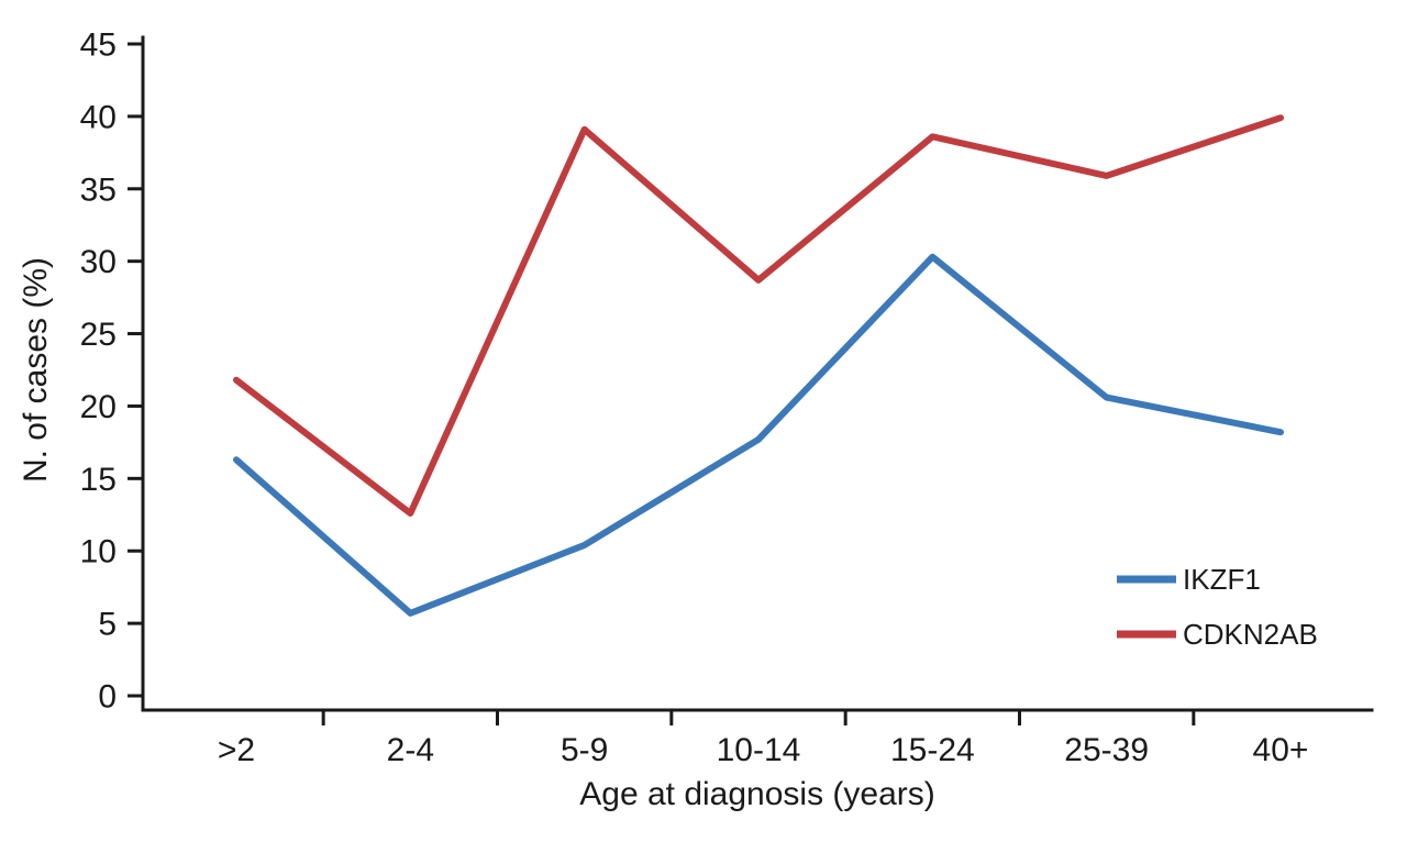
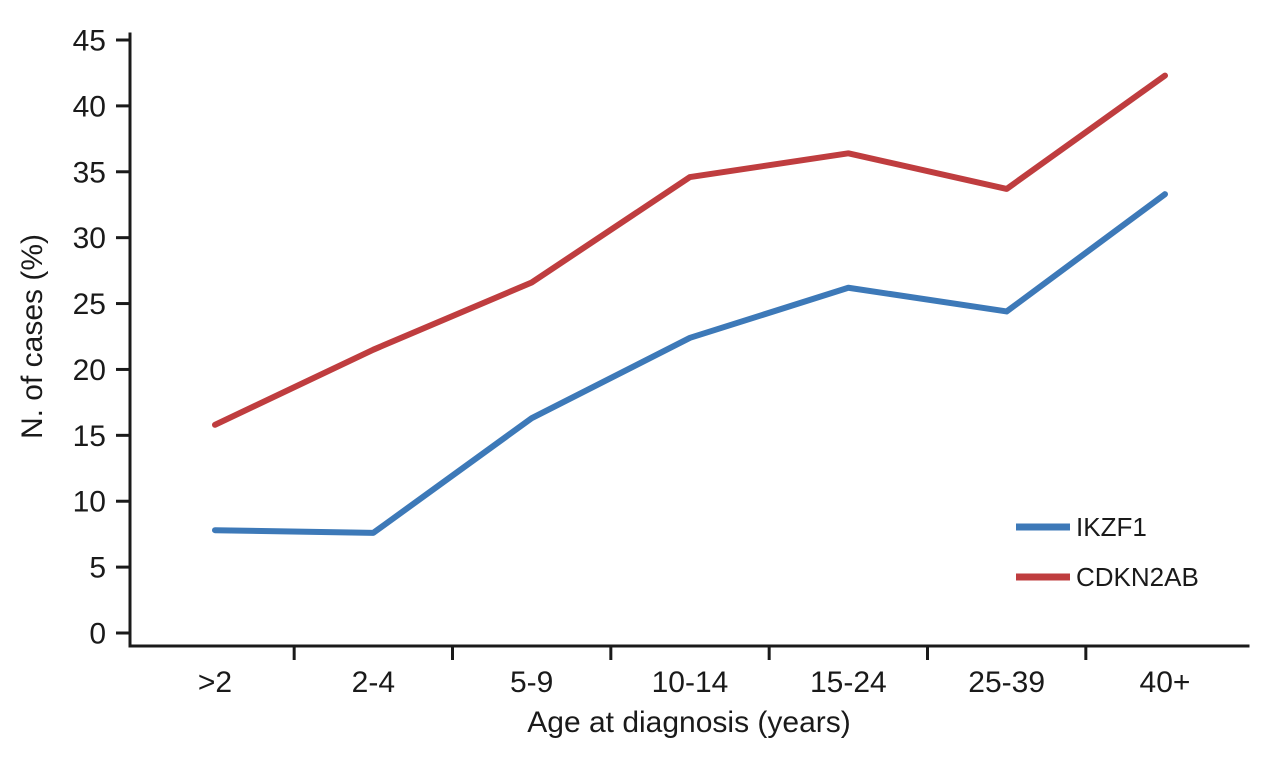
IKZF1/>2: 16.3 -> 7.8
CDKN2AB/>2: 21.8 -> 15.8
IKZF1/2-4: 5.7 -> 7.6
CDKN2AB/2-4: 12.6 -> 21.5
IKZF1/5-9: 10.4 -> 16.3
CDKN2AB/5-9: 39.1 -> 26.6
IKZF1/10-14: 17.7 -> 22.4
CDKN2AB/10-14: 28.7 -> 34.6
IKZF1/15-24: 30.3 -> 26.2
CDKN2AB/15-24: 38.6 -> 36.4
IKZF1/25-39: 20.6 -> 24.4
CDKN2AB/25-39: 35.9 -> 33.7
IKZF1/40+: 18.2 -> 33.3
CDKN2AB/40+: 39.9 -> 42.3
